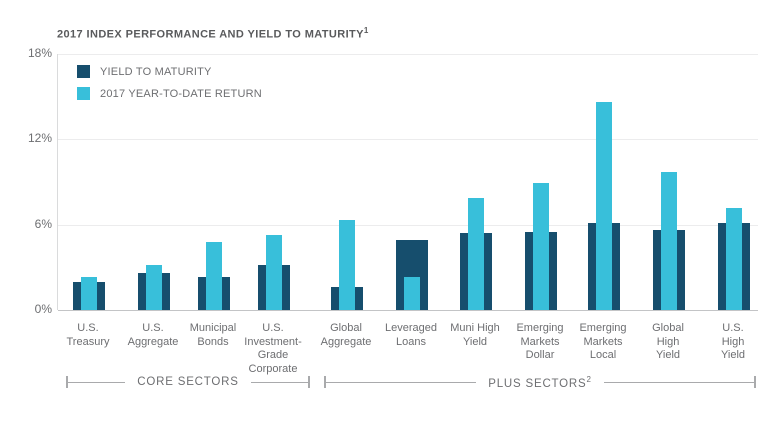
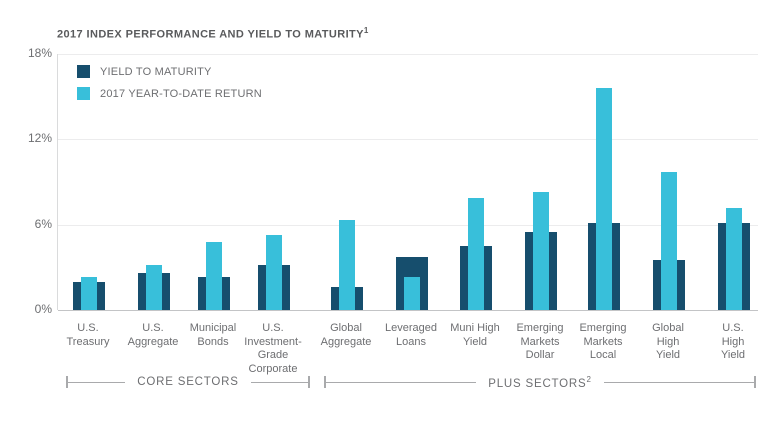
YIELD TO MATURITY/Leveraged Loans: 4.9% -> 3.7%
YIELD TO MATURITY/Muni High Yield: 5.4% -> 4.5%
2017 YEAR-TO-DATE RETURN/Emerging Markets Dollar: 8.9% -> 8.3%
2017 YEAR-TO-DATE RETURN/Emerging Markets Local: 14.6% -> 15.6%
YIELD TO MATURITY/Global High Yield: 5.6% -> 3.5%
